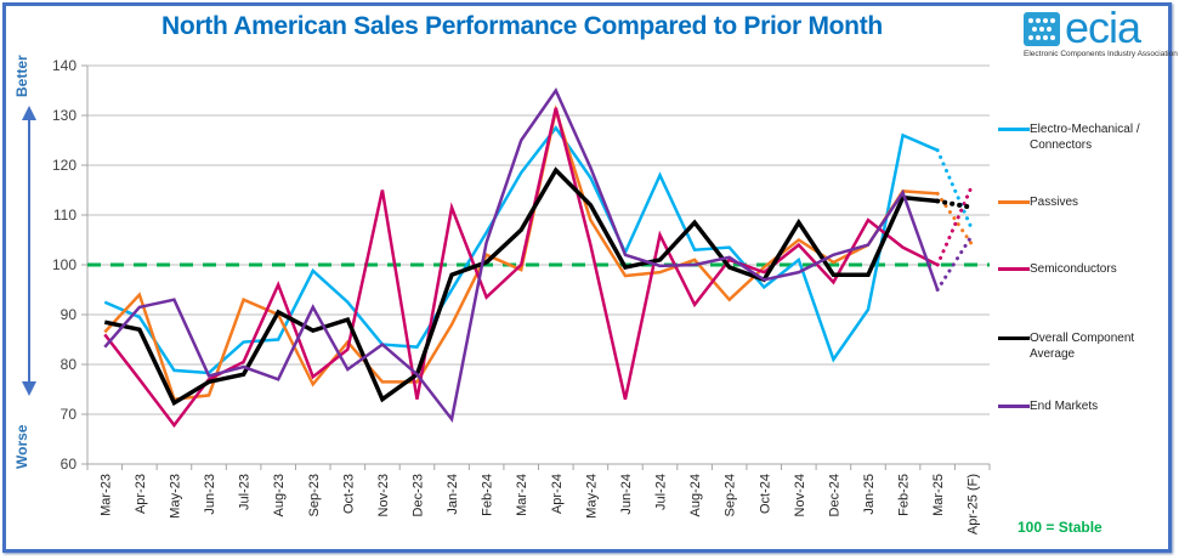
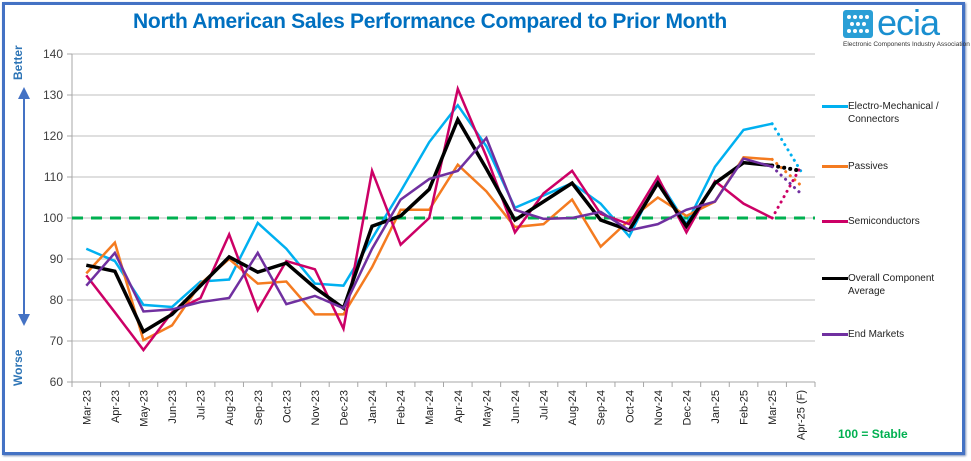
Passives/May-23: 73 -> 70
End Markets/May-23: 93 -> 77
Passives/Jul-23: 93 -> 84
Overall Component Average/Jul-23: 78 -> 84
End Markets/Aug-23: 77 -> 80
Passives/Sep-23: 76 -> 84
Semiconductors/Oct-23: 83 -> 90
Semiconductors/Nov-23: 115 -> 88
Overall Component Average/Nov-23: 73 -> 83
End Markets/Nov-23: 84 -> 81
End Markets/Jan-24: 69 -> 92
Passives/Mar-24: 99 -> 102
End Markets/Mar-24: 125 -> 110
Passives/Apr-24: 131 -> 113
Overall Component Average/Apr-24: 119 -> 124
End Markets/Apr-24: 135 -> 112
Passives/May-24: 109 -> 106
Semiconductors/May-24: 104 -> 115
Semiconductors/Jun-24: 73 -> 96
Electro-Mechanical / Connectors/Jul-24: 118 -> 106
Overall Component Average/Jul-24: 101 -> 104
Electro-Mechanical / Connectors/Aug-24: 103 -> 108
Passives/Aug-24: 101 -> 104
Semiconductors/Aug-24: 92 -> 112
Electro-Mechanical / Connectors/Nov-24: 101 -> 110
Semiconductors/Nov-24: 104 -> 110
Electro-Mechanical / Connectors/Dec-24: 81 -> 98
Electro-Mechanical / Connectors/Jan-25: 91 -> 112
Overall Component Average/Jan-25: 98 -> 108
Electro-Mechanical / Connectors/Feb-25: 126 -> 122
End Markets/Mar-25: 95 -> 112
Electro-Mechanical / Connectors/Apr-25 (F): 107 -> 112
Passives/Apr-25 (F): 104 -> 108
Semiconductors/Apr-25 (F): 116 -> 112
